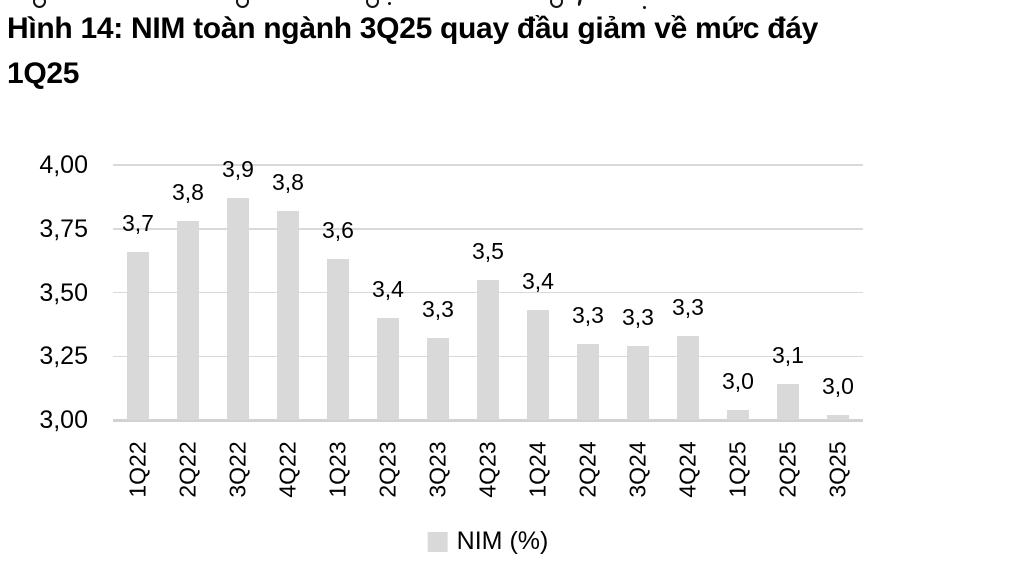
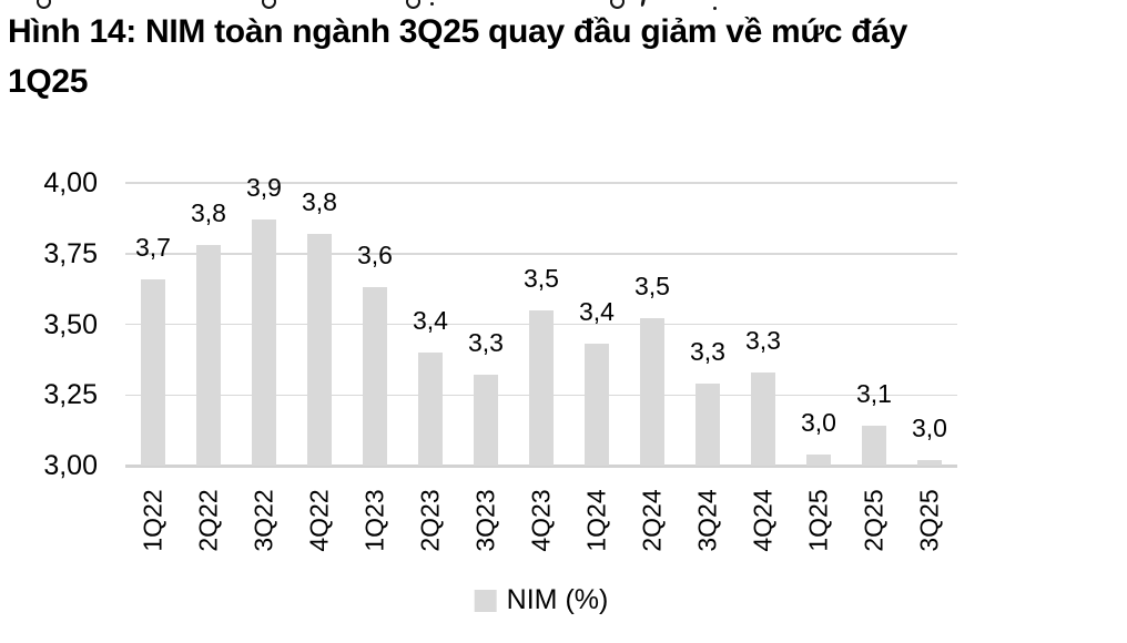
2Q24: 3,3 -> 3,5
